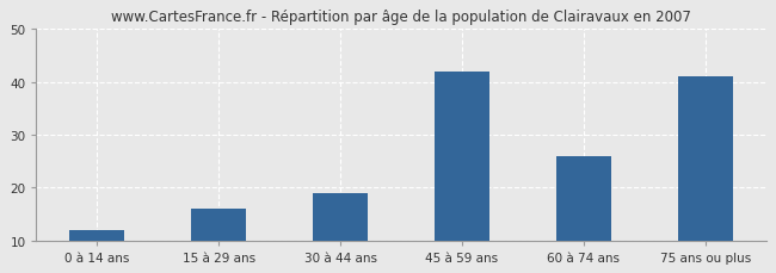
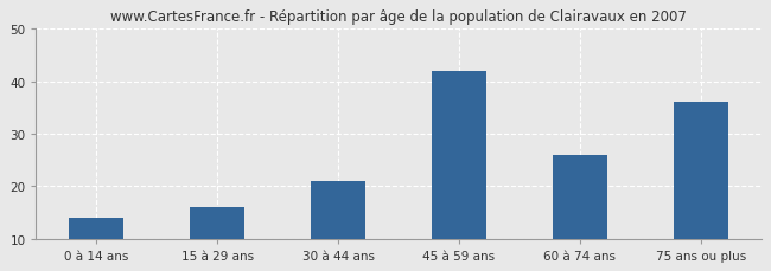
0 à 14 ans: 12 -> 14
30 à 44 ans: 19 -> 21
75 ans ou plus: 41 -> 36
